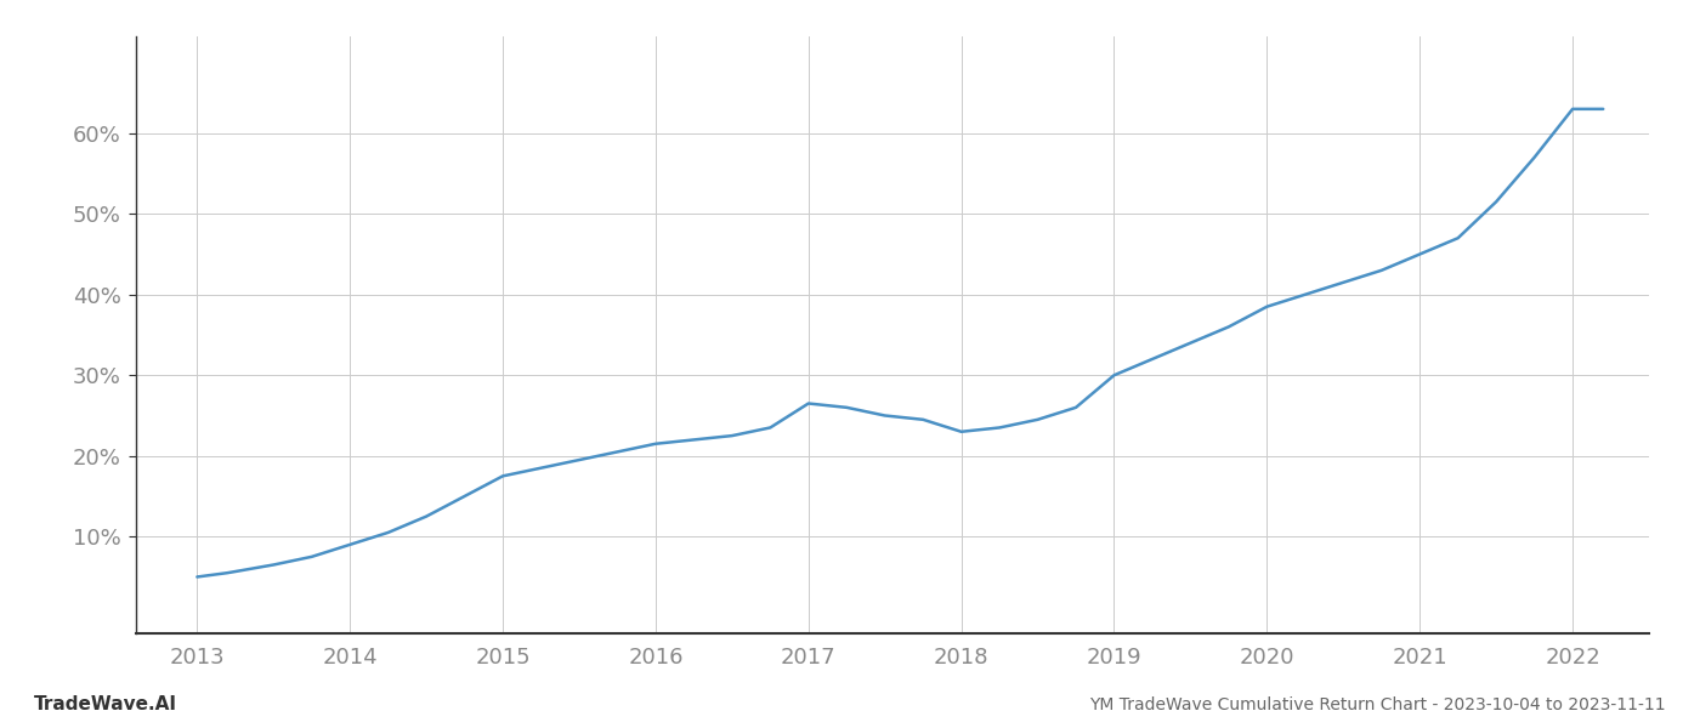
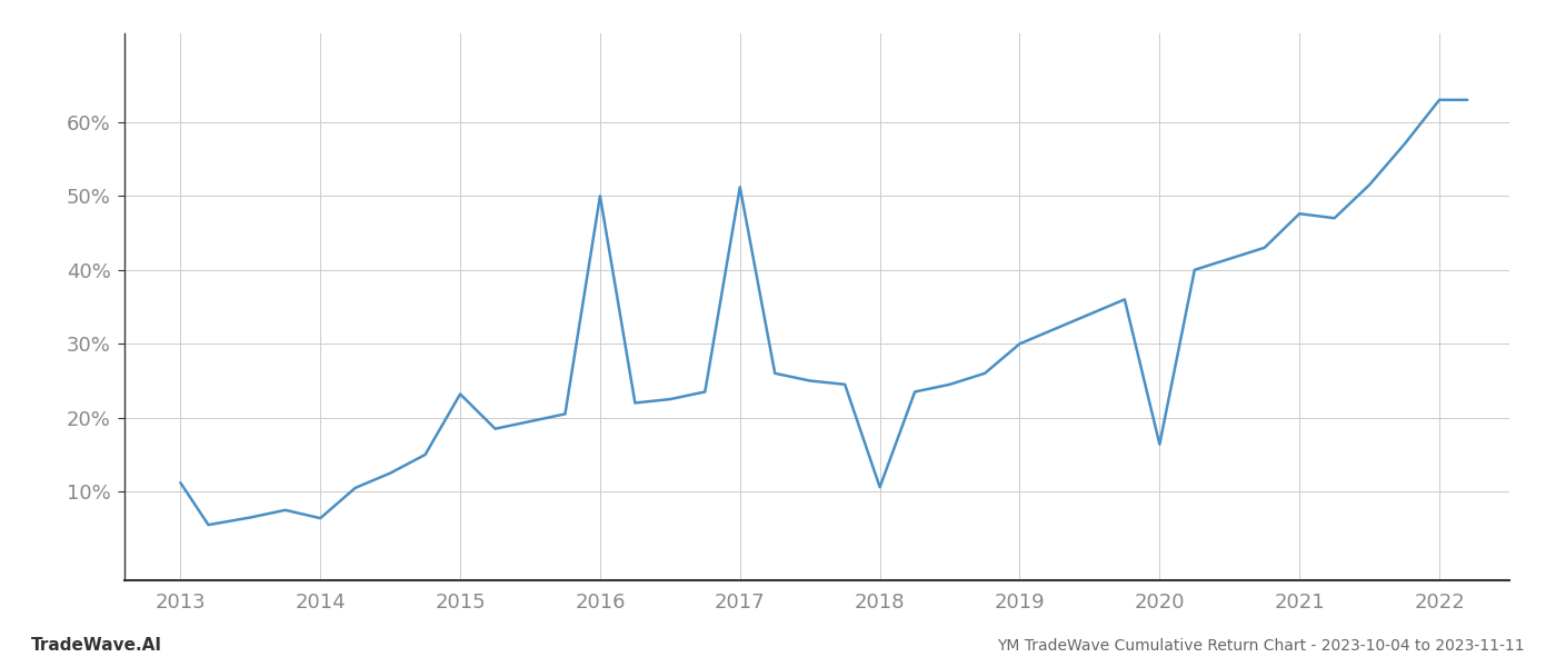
2013: 5.0% -> 11.2%
2014: 9.0% -> 6.4%
2015: 17.5% -> 23.2%
2016: 21.5% -> 50.0%
2017: 26.5% -> 51.2%
2018: 23.0% -> 10.6%
2020: 38.5% -> 16.4%
2021: 45.0% -> 47.6%
